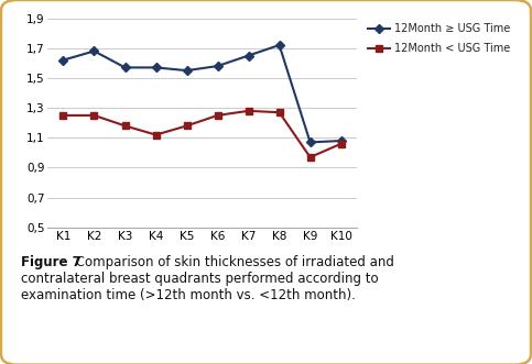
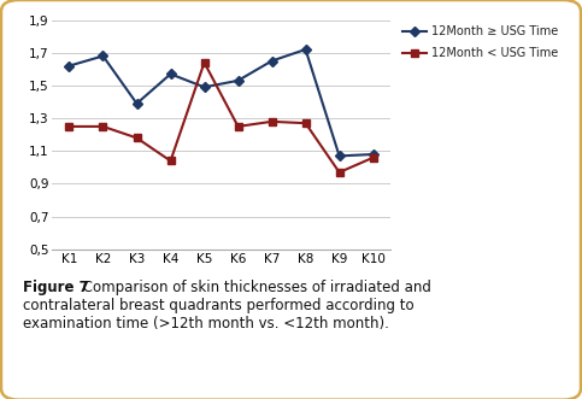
12Month ≥ USG Time/K3: 1,57 -> 1,39
12Month < USG Time/K4: 1,12 -> 1,04
12Month ≥ USG Time/K5: 1,55 -> 1,49
12Month < USG Time/K5: 1,18 -> 1,64
12Month ≥ USG Time/K6: 1,58 -> 1,53
